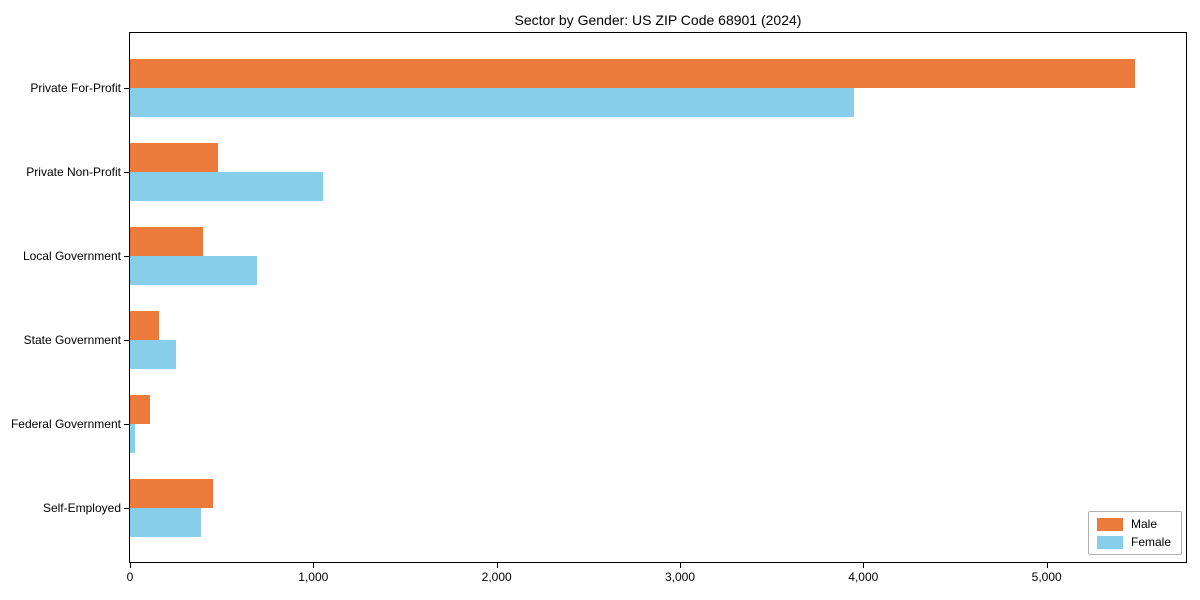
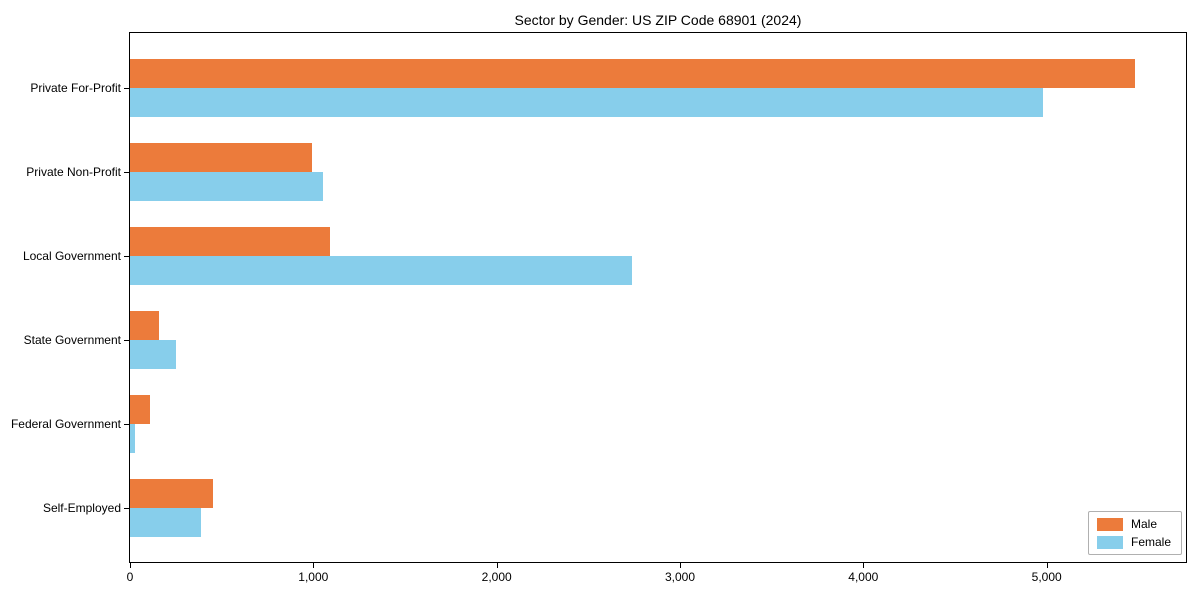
Female/Private For-Profit: 3950 -> 4980
Male/Private Non-Profit: 480 -> 990
Male/Local Government: 400 -> 1090
Female/Local Government: 700 -> 2740
